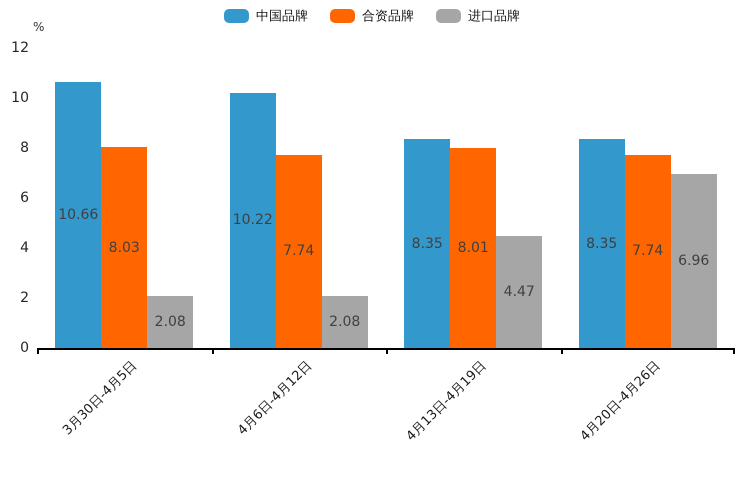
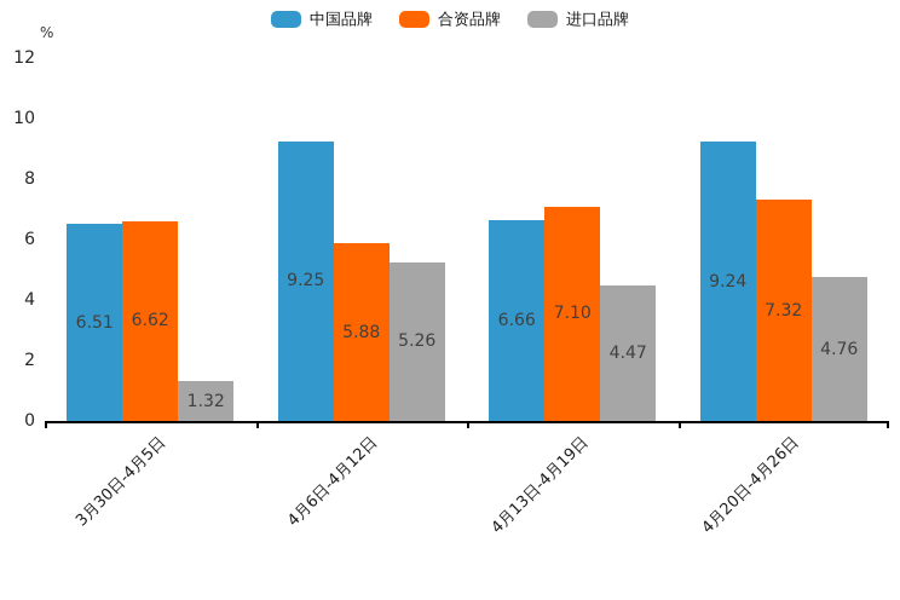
中国品牌/3月30日-4月5日: 10.66 -> 6.51
合资品牌/3月30日-4月5日: 8.03 -> 6.62
进口品牌/3月30日-4月5日: 2.08 -> 1.32
中国品牌/4月6日-4月12日: 10.22 -> 9.25
合资品牌/4月6日-4月12日: 7.74 -> 5.88
进口品牌/4月6日-4月12日: 2.08 -> 5.26
中国品牌/4月13日-4月19日: 8.35 -> 6.66
合资品牌/4月13日-4月19日: 8.01 -> 7.10
中国品牌/4月20日-4月26日: 8.35 -> 9.24
合资品牌/4月20日-4月26日: 7.74 -> 7.32
进口品牌/4月20日-4月26日: 6.96 -> 4.76
